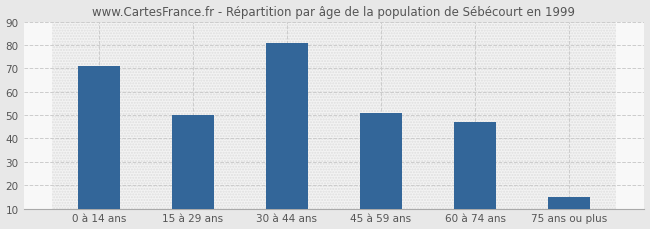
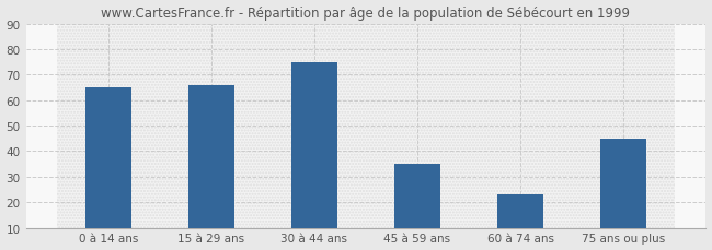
0 à 14 ans: 71 -> 65
15 à 29 ans: 50 -> 66
30 à 44 ans: 81 -> 75
45 à 59 ans: 51 -> 35
60 à 74 ans: 47 -> 23
75 ans ou plus: 15 -> 45
